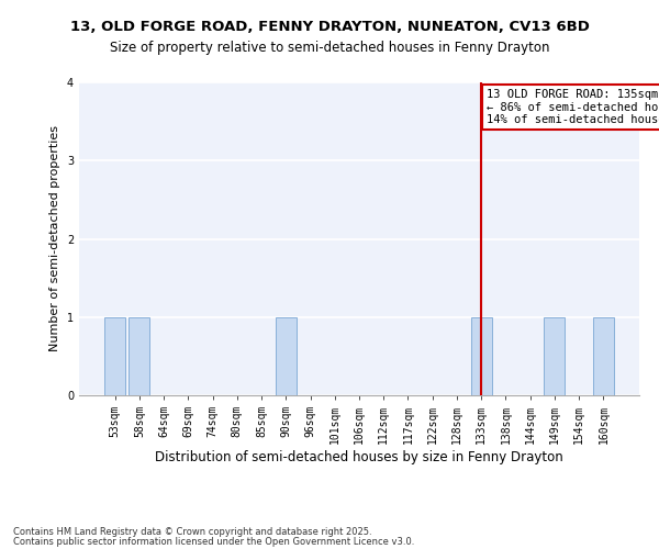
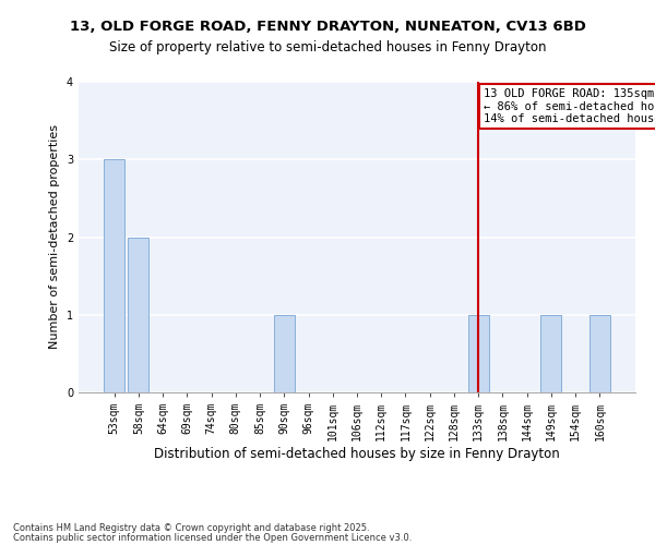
53sqm: 1 -> 3
58sqm: 1 -> 2
